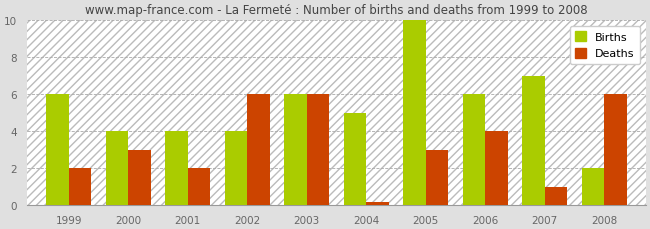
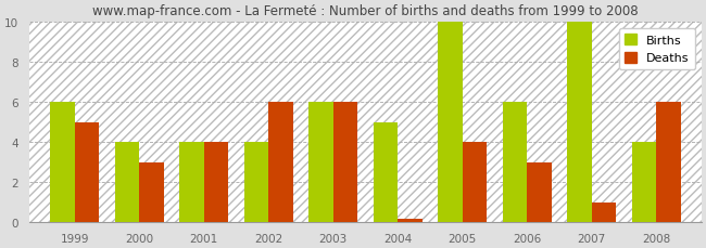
Deaths/1999: 2.0 -> 5.0
Deaths/2001: 2.0 -> 4.0
Deaths/2005: 3.0 -> 4.0
Deaths/2006: 4.0 -> 3.0
Births/2007: 7 -> 10
Births/2008: 2 -> 4
